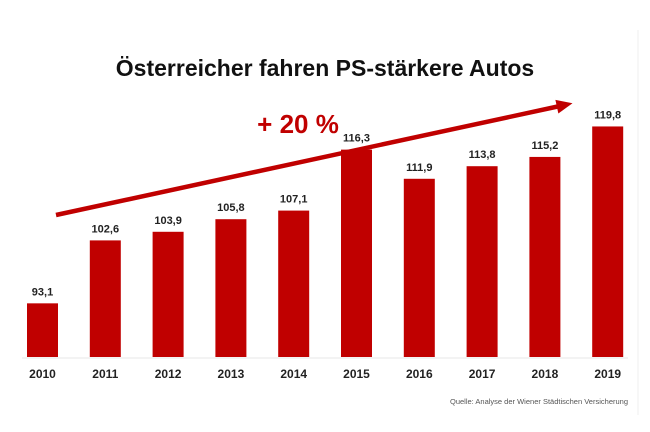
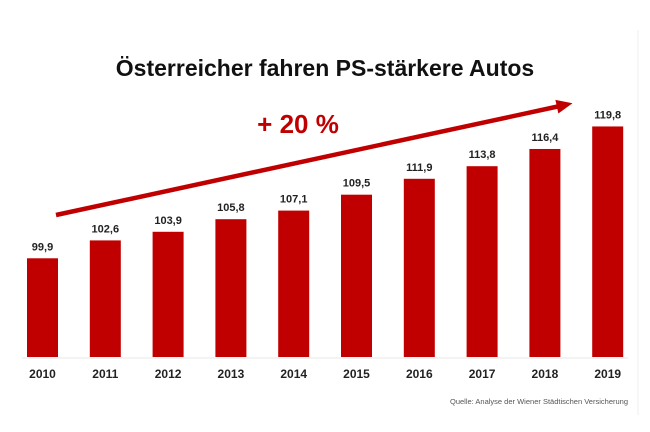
2010: 93,1 -> 99,9
2015: 116,3 -> 109,5
2018: 115,2 -> 116,4
